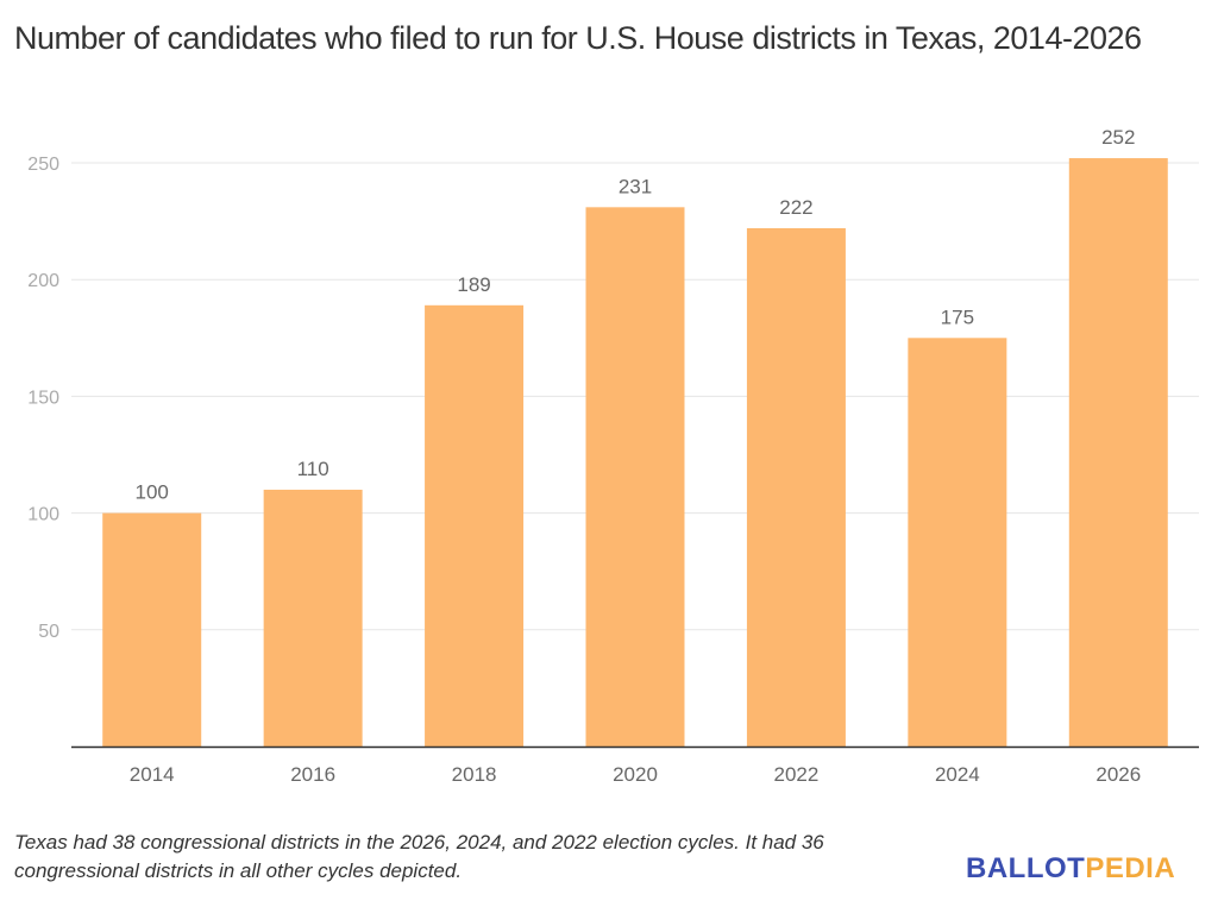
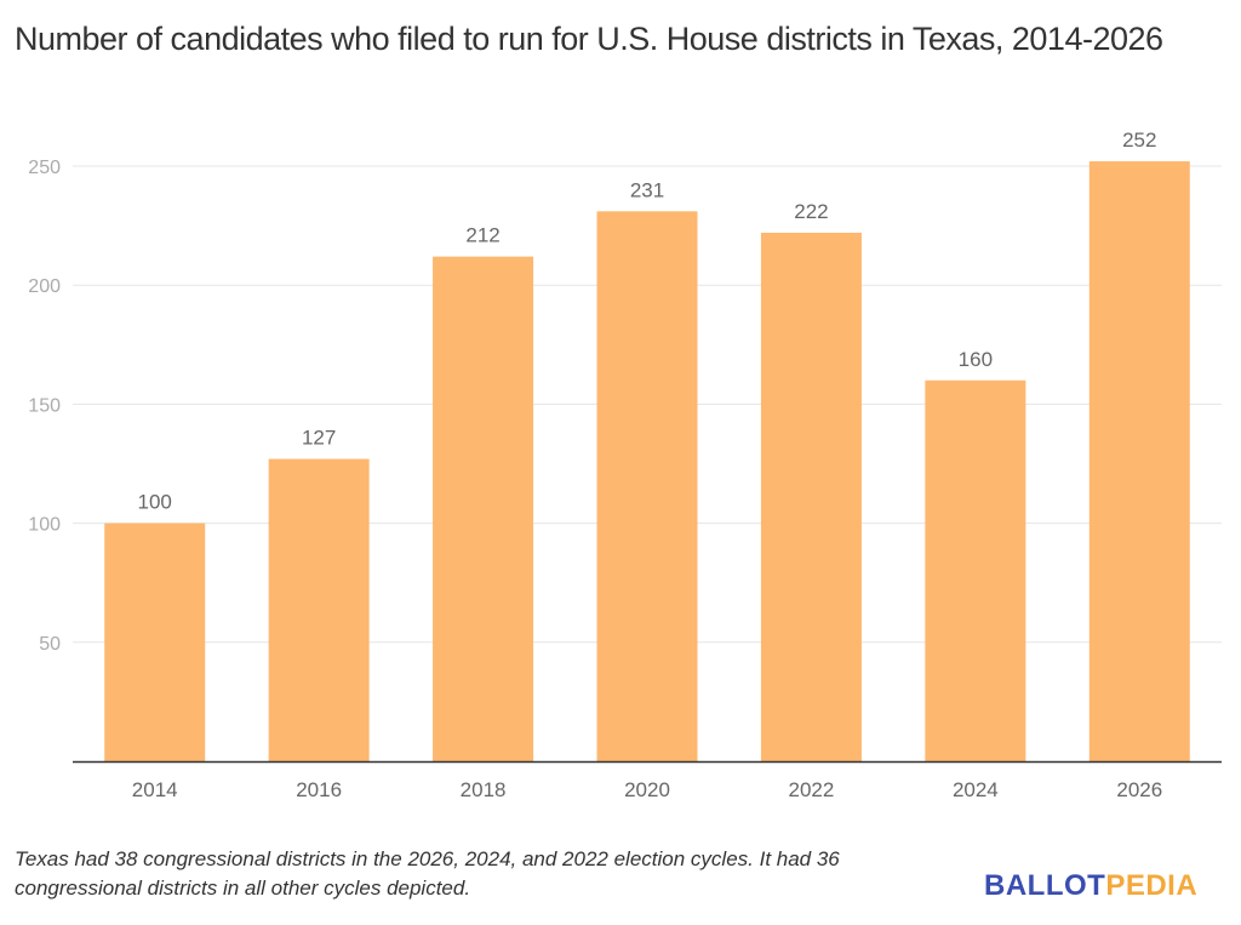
2016: 110 -> 127
2018: 189 -> 212
2024: 175 -> 160
